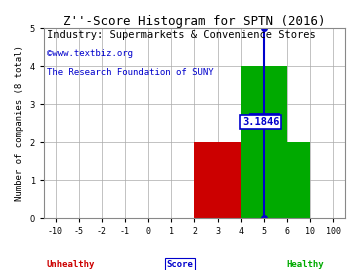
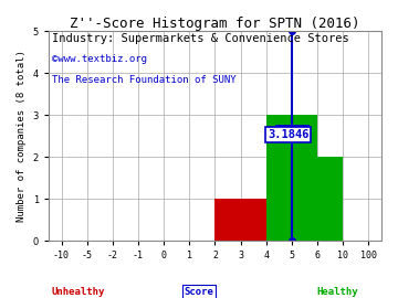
3: 2 -> 1
5: 4 -> 3
